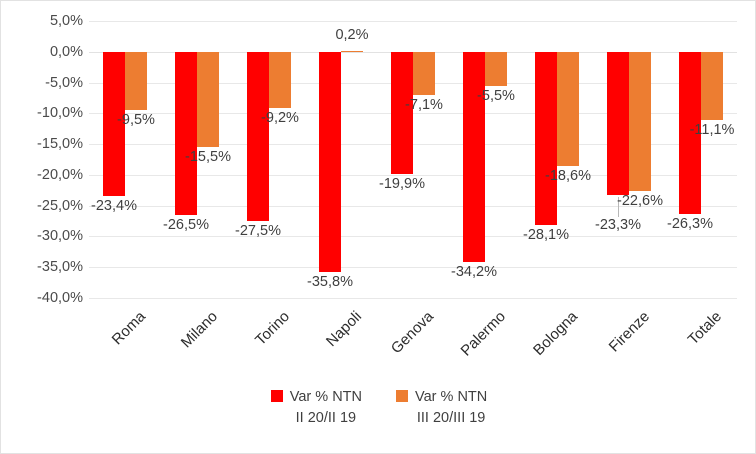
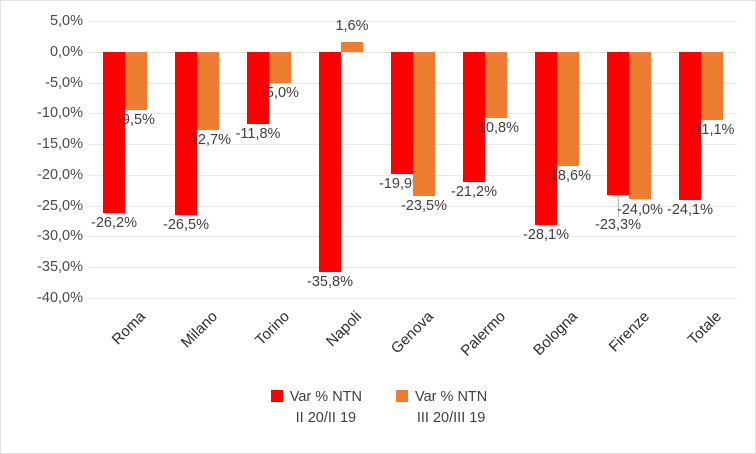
Var % NTN II 20/II 19/Roma: -23,4% -> -26,2%
Var % NTN III 20/III 19/Milano: -15,5% -> -12,7%
Var % NTN II 20/II 19/Torino: -27,5% -> -11,8%
Var % NTN III 20/III 19/Torino: -9,2% -> -5,0%
Var % NTN III 20/III 19/Napoli: 0,2% -> 1,6%
Var % NTN III 20/III 19/Genova: -7,1% -> -23,5%
Var % NTN II 20/II 19/Palermo: -34,2% -> -21,2%
Var % NTN III 20/III 19/Palermo: -5,5% -> -10,8%
Var % NTN III 20/III 19/Firenze: -22,6% -> -24,0%
Var % NTN II 20/II 19/Totale: -26,3% -> -24,1%
